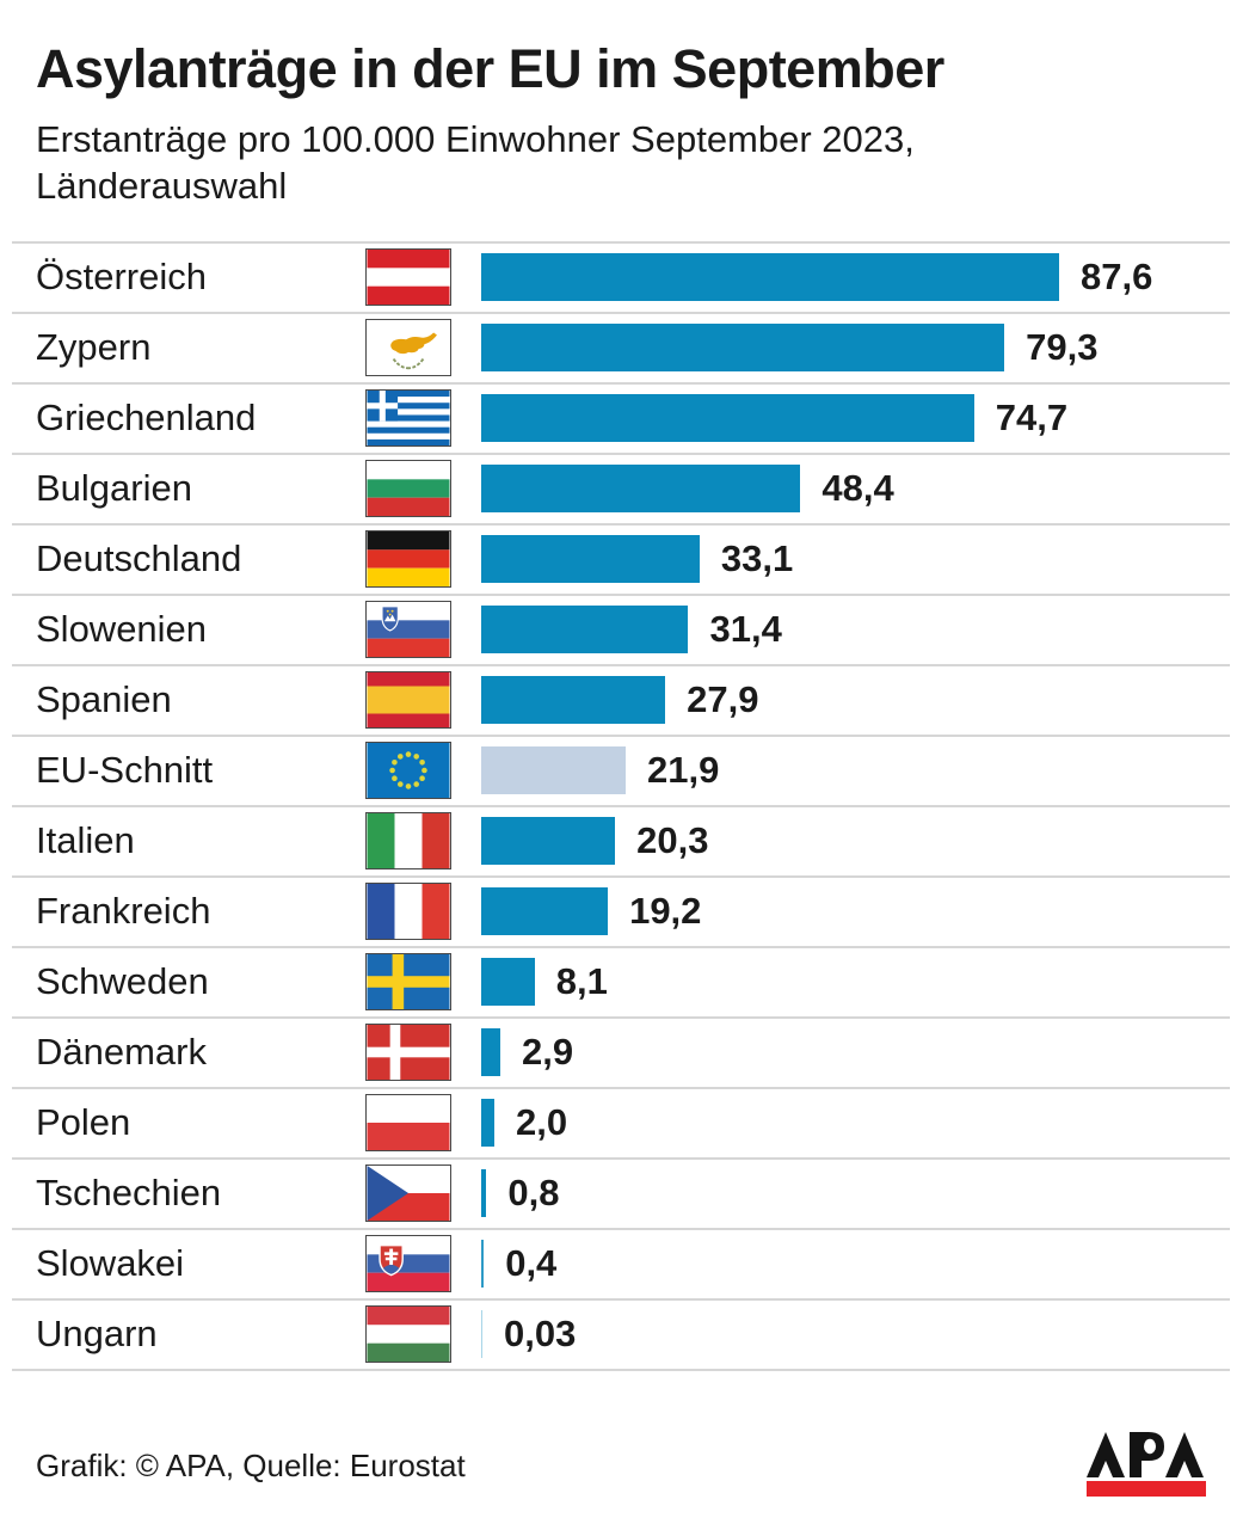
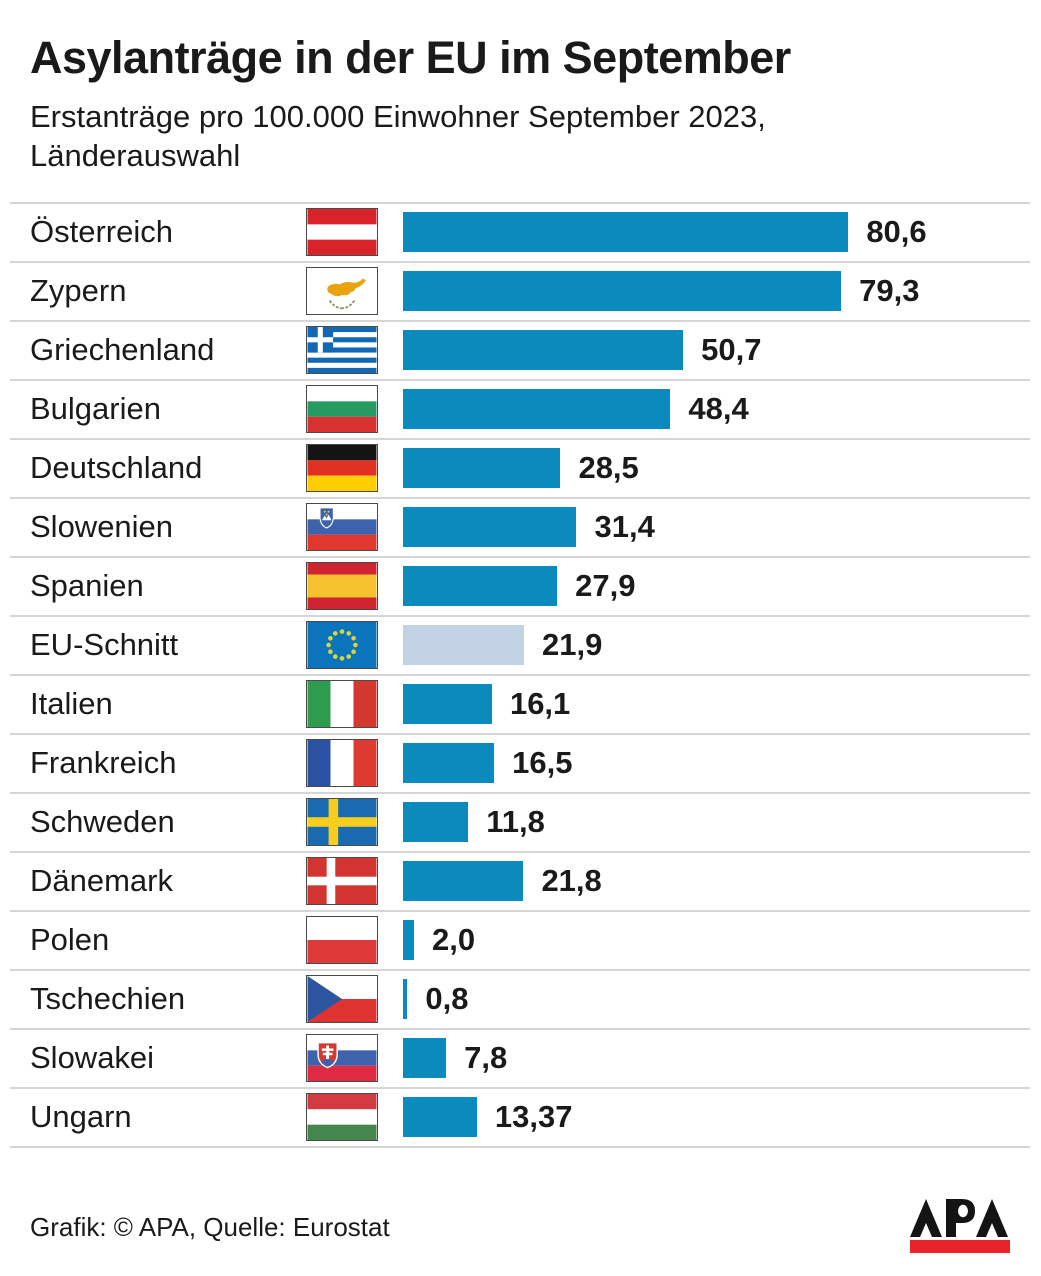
Österreich: 87,6 -> 80,6
Griechenland: 74,7 -> 50,7
Deutschland: 33,1 -> 28,5
Italien: 20,3 -> 16,1
Frankreich: 19,2 -> 16,5
Schweden: 8,1 -> 11,8
Dänemark: 2,9 -> 21,8
Slowakei: 0,4 -> 7,8
Ungarn: 0,03 -> 13,37
